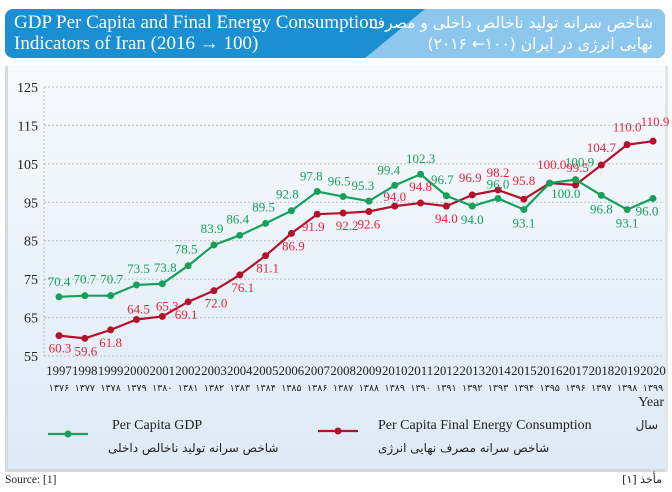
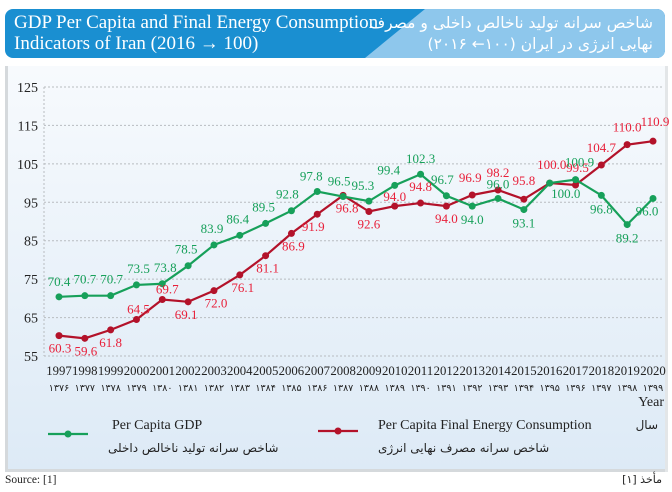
Per Capita Final Energy Consumption/2001: 65.3 -> 69.7
Per Capita Final Energy Consumption/2008: 92.2 -> 96.8
Per Capita GDP/2019: 93.1 -> 89.2
